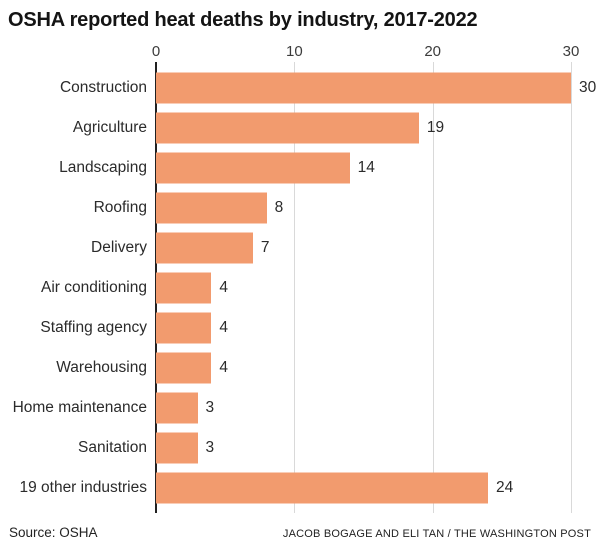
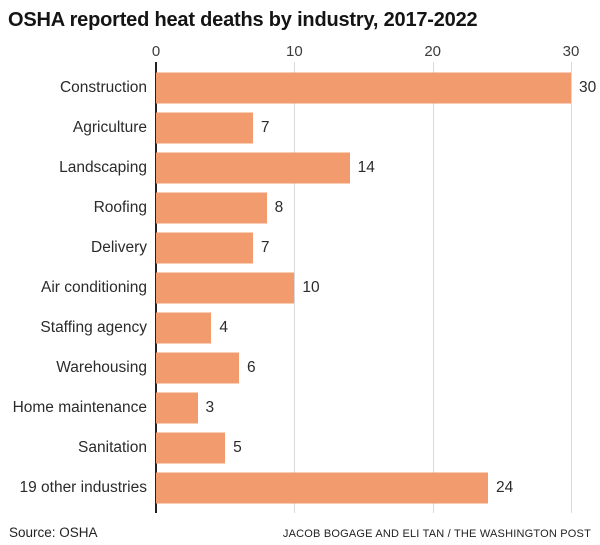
Agriculture: 19 -> 7
Air conditioning: 4 -> 10
Warehousing: 4 -> 6
Sanitation: 3 -> 5
